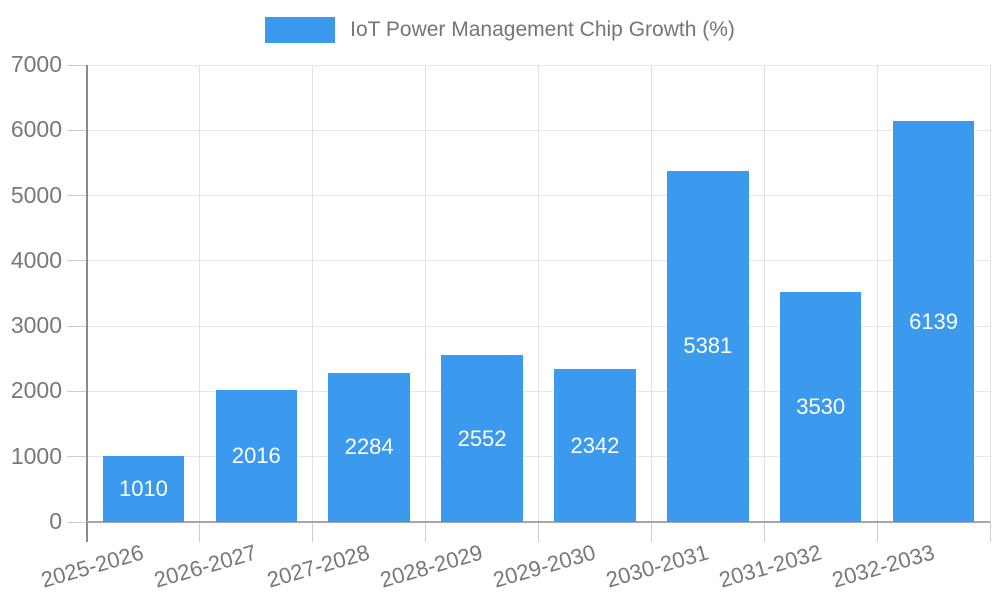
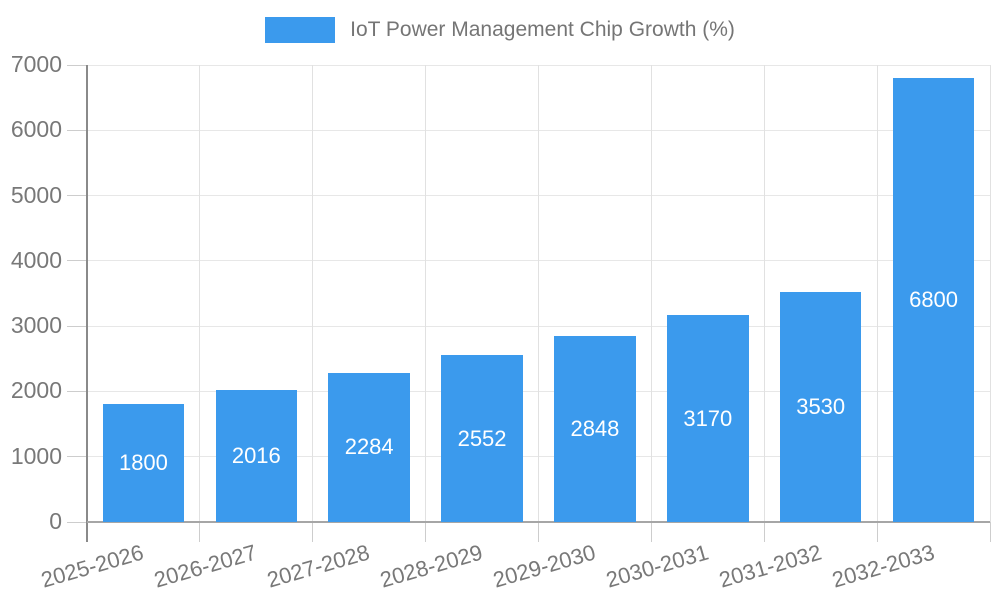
2025-2026: 1010 -> 1800
2029-2030: 2342 -> 2848
2030-2031: 5381 -> 3170
2032-2033: 6139 -> 6800
